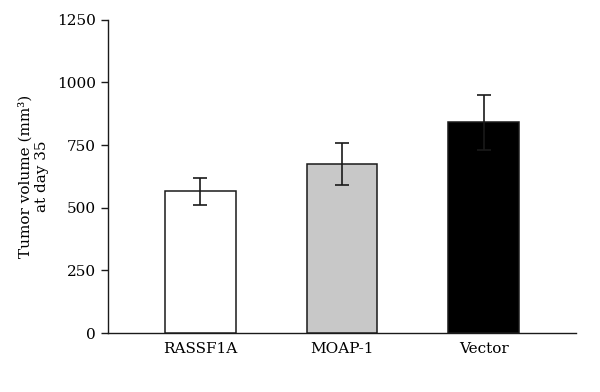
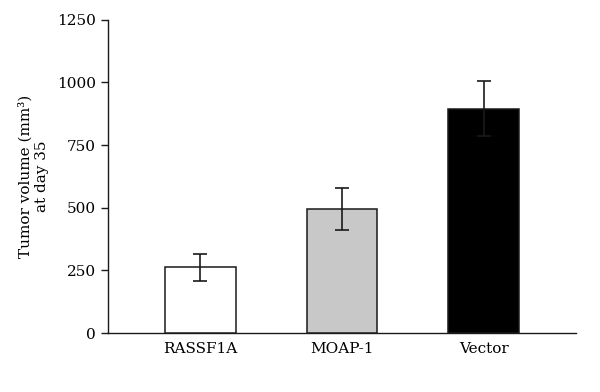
RASSF1A: 565 -> 262
MOAP-1: 675 -> 495
Vector: 840 -> 895
